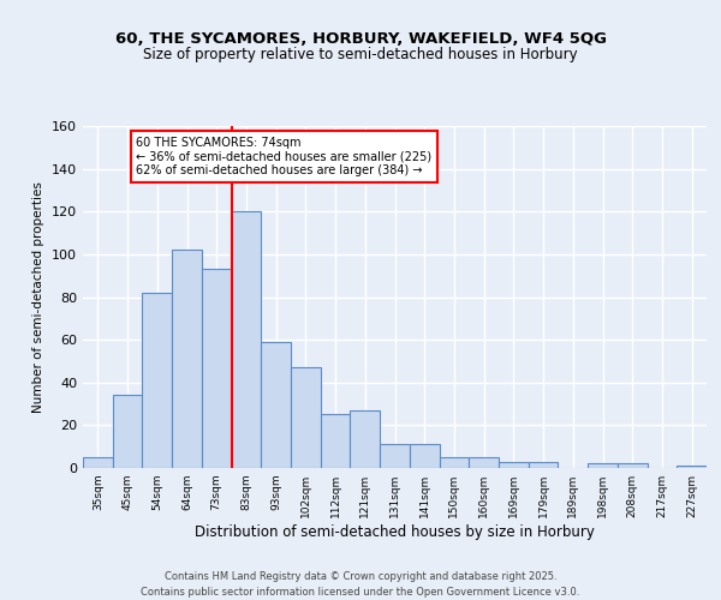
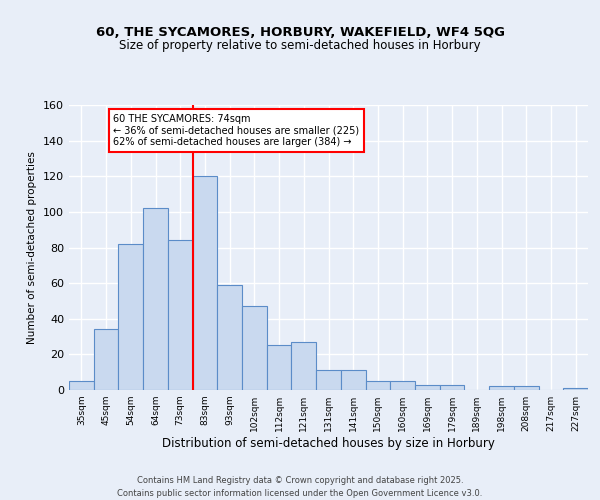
73sqm: 93 -> 84
